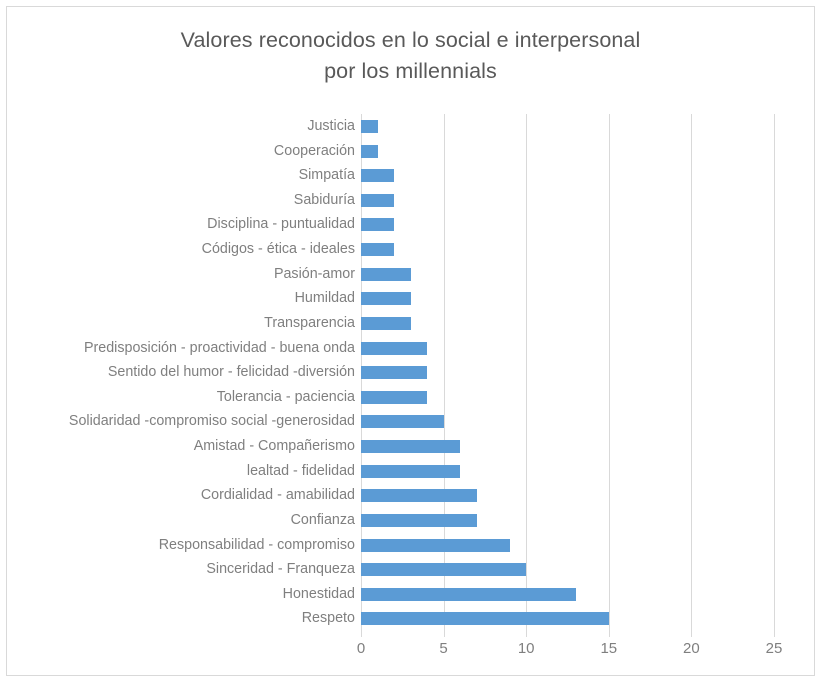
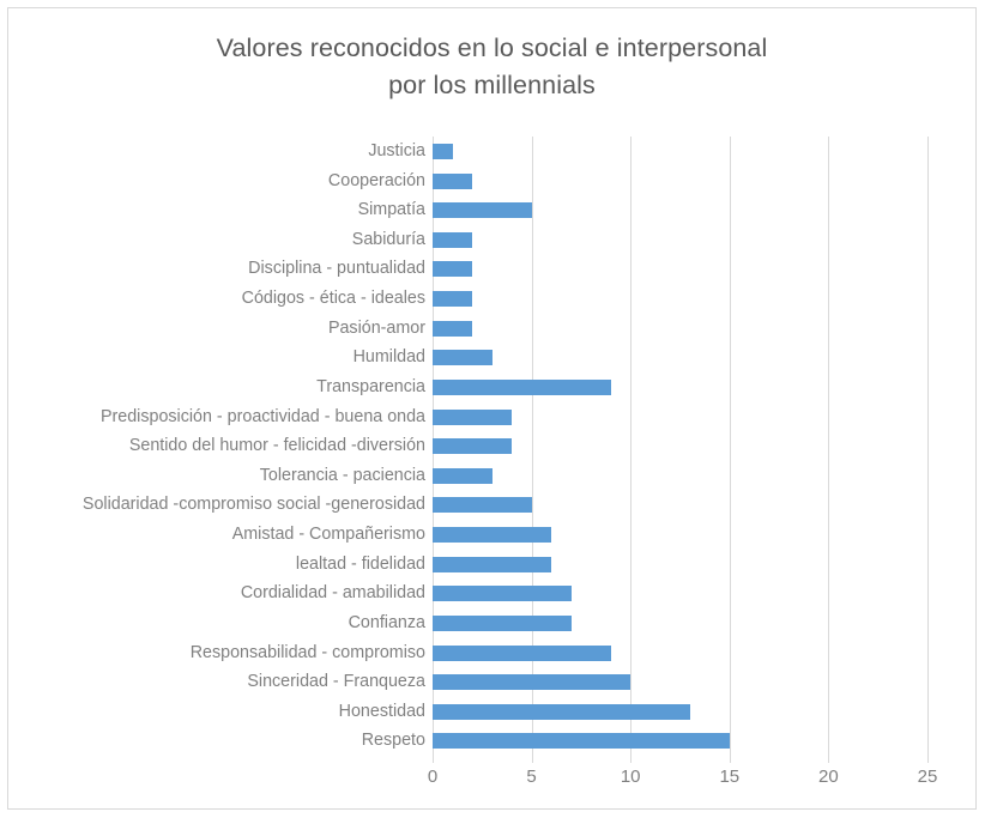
Cooperación: 1 -> 2
Simpatía: 2 -> 5
Pasión-amor: 3 -> 2
Transparencia: 3 -> 9
Tolerancia - paciencia: 4 -> 3
